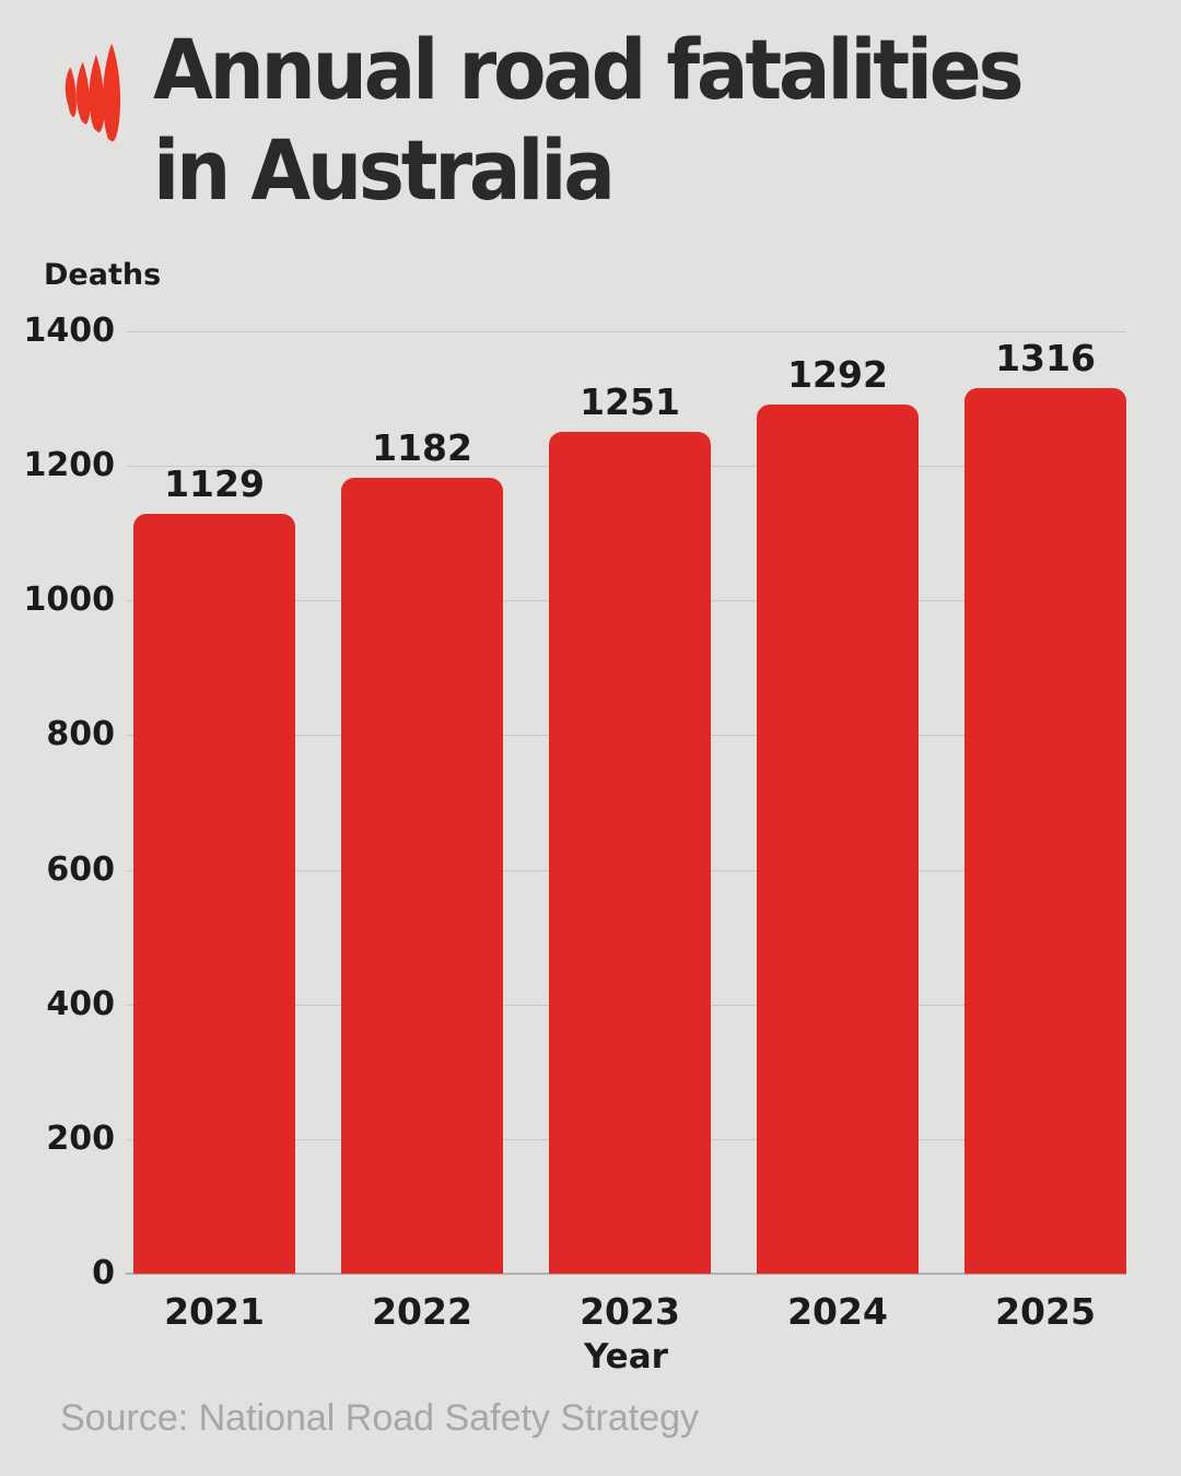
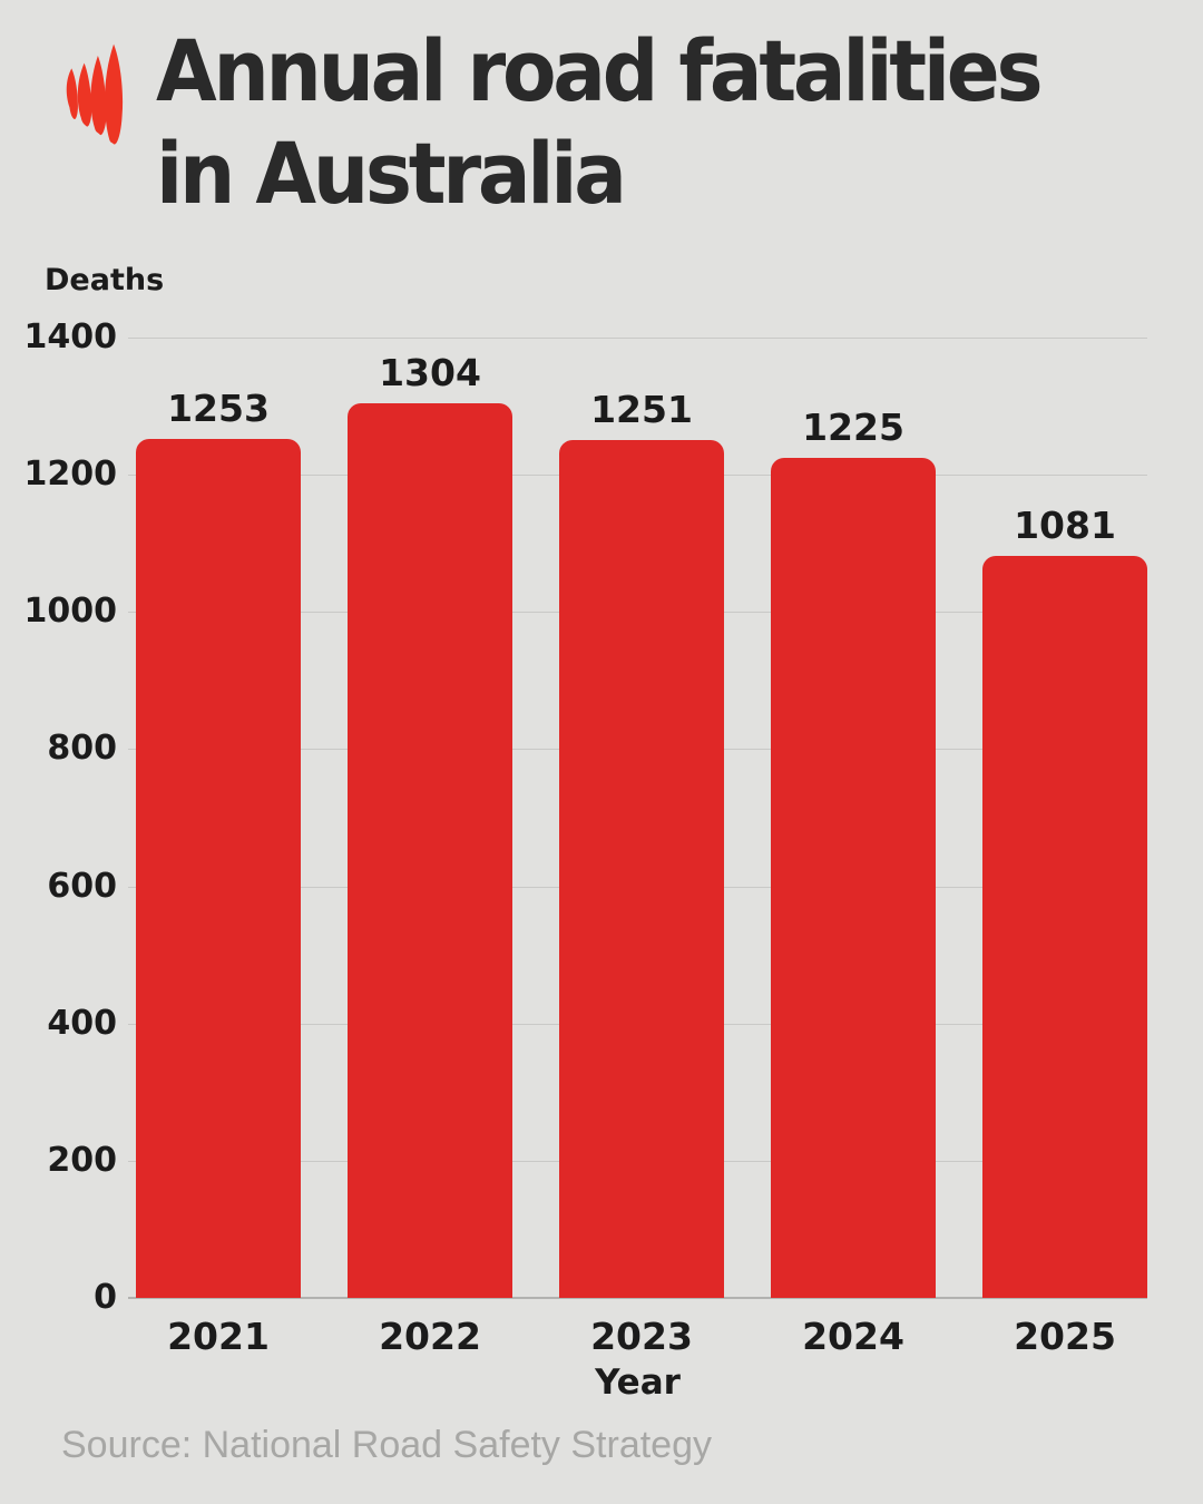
2021: 1129 -> 1253
2022: 1182 -> 1304
2024: 1292 -> 1225
2025: 1316 -> 1081
